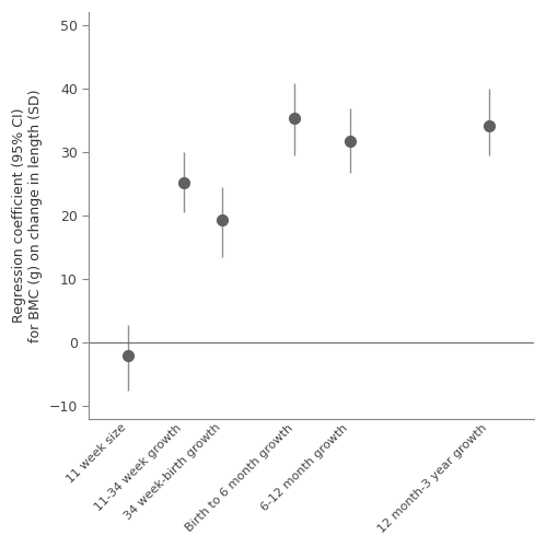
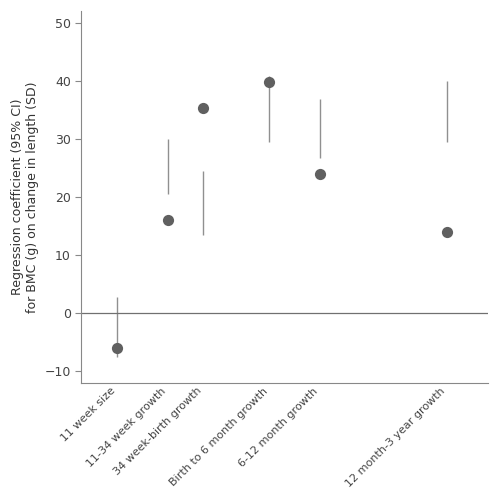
11 week size: -2.0 -> -6.0
11-34 week growth: 25.2 -> 16.0
34 week-birth growth: 19.3 -> 35.4
Birth to 6 month growth: 35.3 -> 39.8
6-12 month growth: 31.7 -> 24.0
12 month-3 year growth: 34.2 -> 14.0
